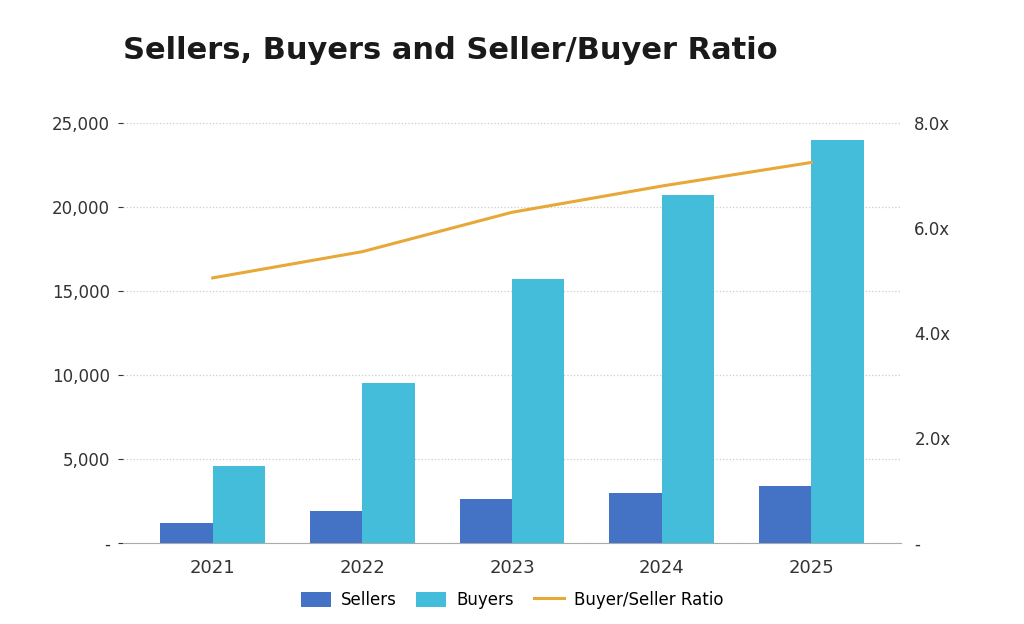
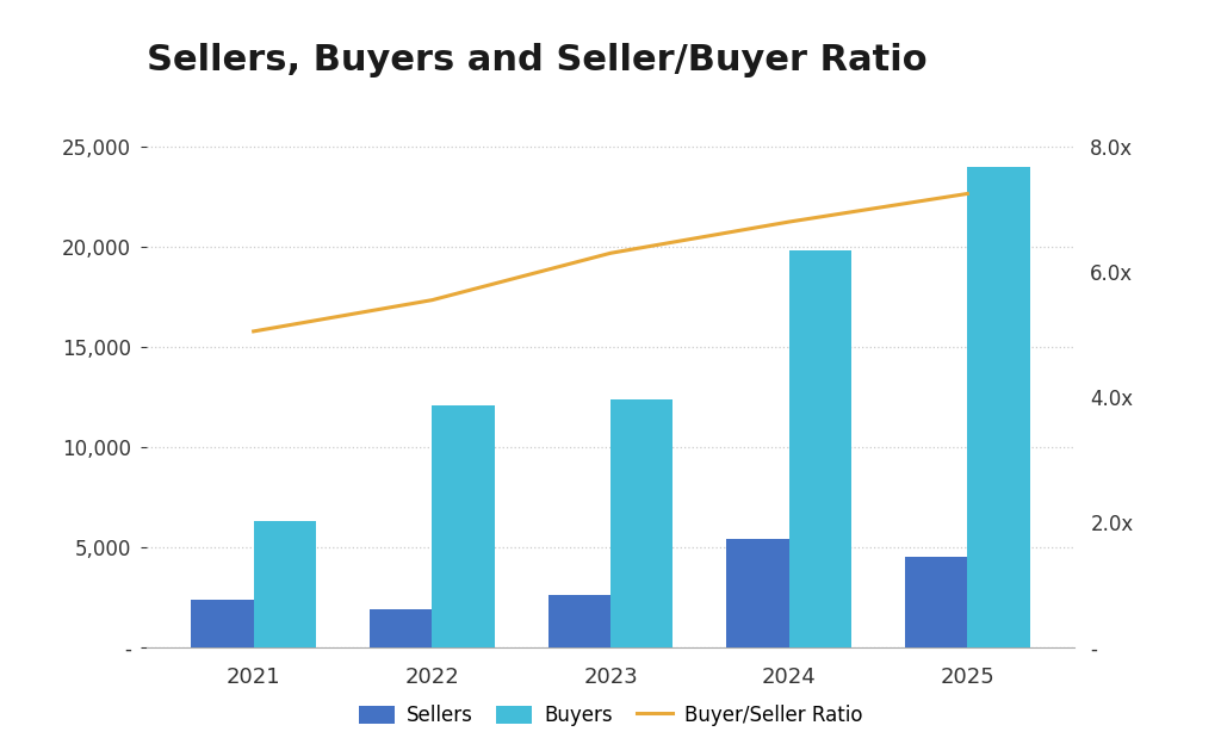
Sellers/2021: 1,200 -> 2,400
Buyers/2021: 4,600 -> 6,300
Buyers/2022: 9,500 -> 12,100
Buyers/2023: 15,700 -> 12,400
Sellers/2024: 3,000 -> 5,400
Buyers/2024: 20,700 -> 19,800
Sellers/2025: 3,400 -> 4,500
